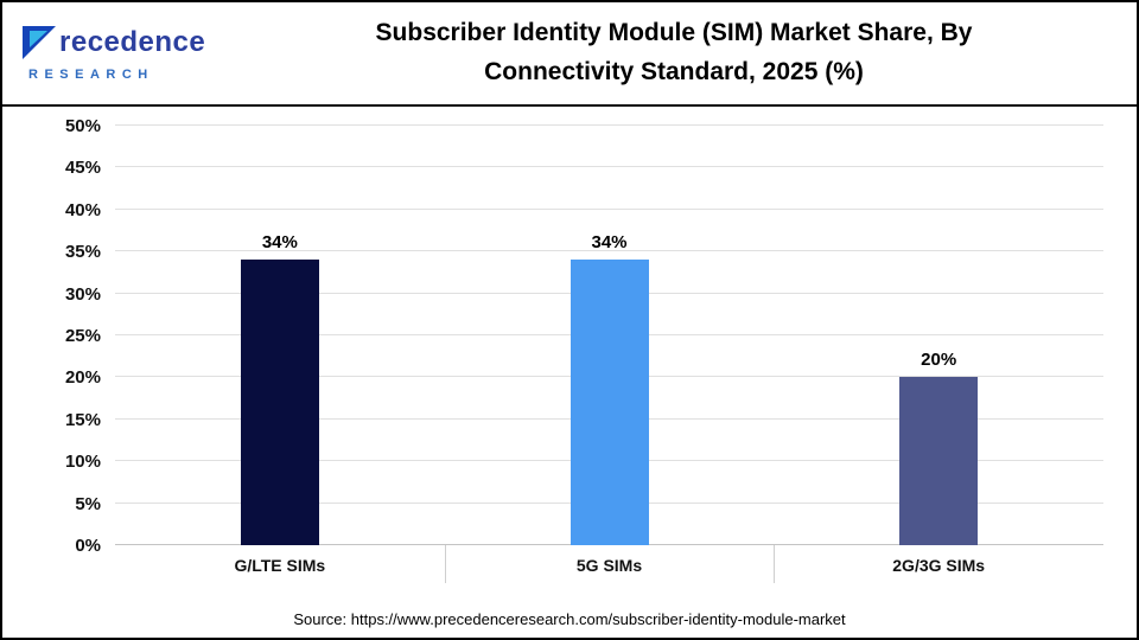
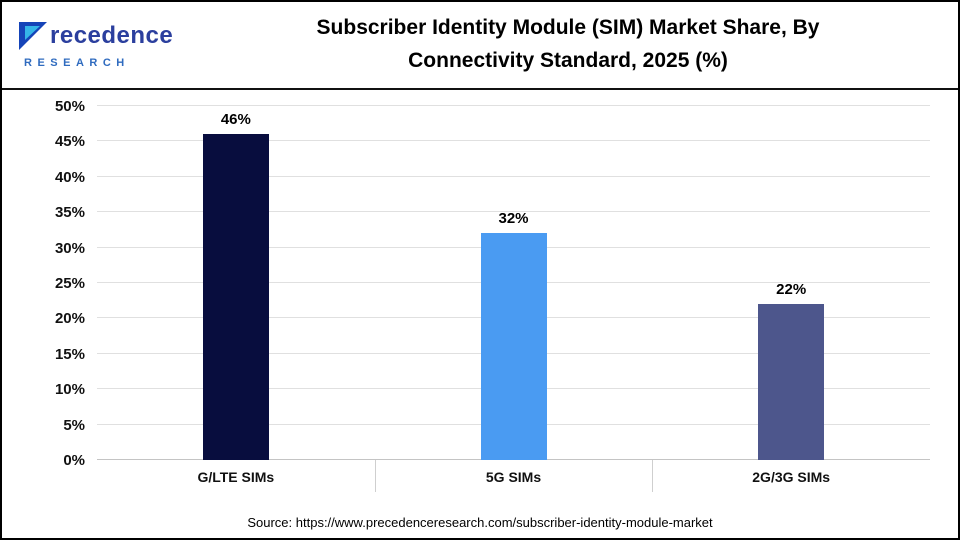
G/LTE SIMs: 34% -> 46%
5G SIMs: 34% -> 32%
2G/3G SIMs: 20% -> 22%
